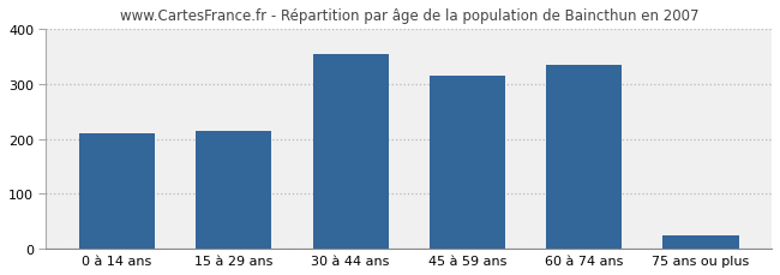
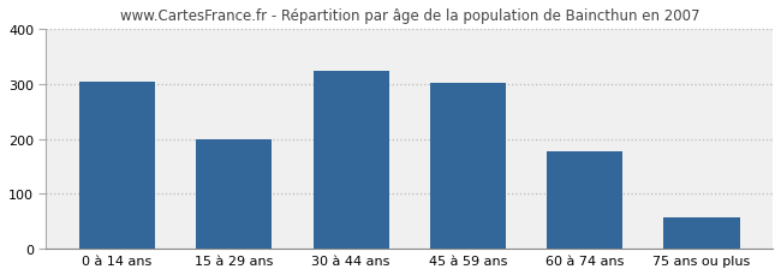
0 à 14 ans: 210 -> 305
15 à 29 ans: 215 -> 200
30 à 44 ans: 355 -> 325
45 à 59 ans: 315 -> 303
60 à 74 ans: 335 -> 178
75 ans ou plus: 25 -> 57
